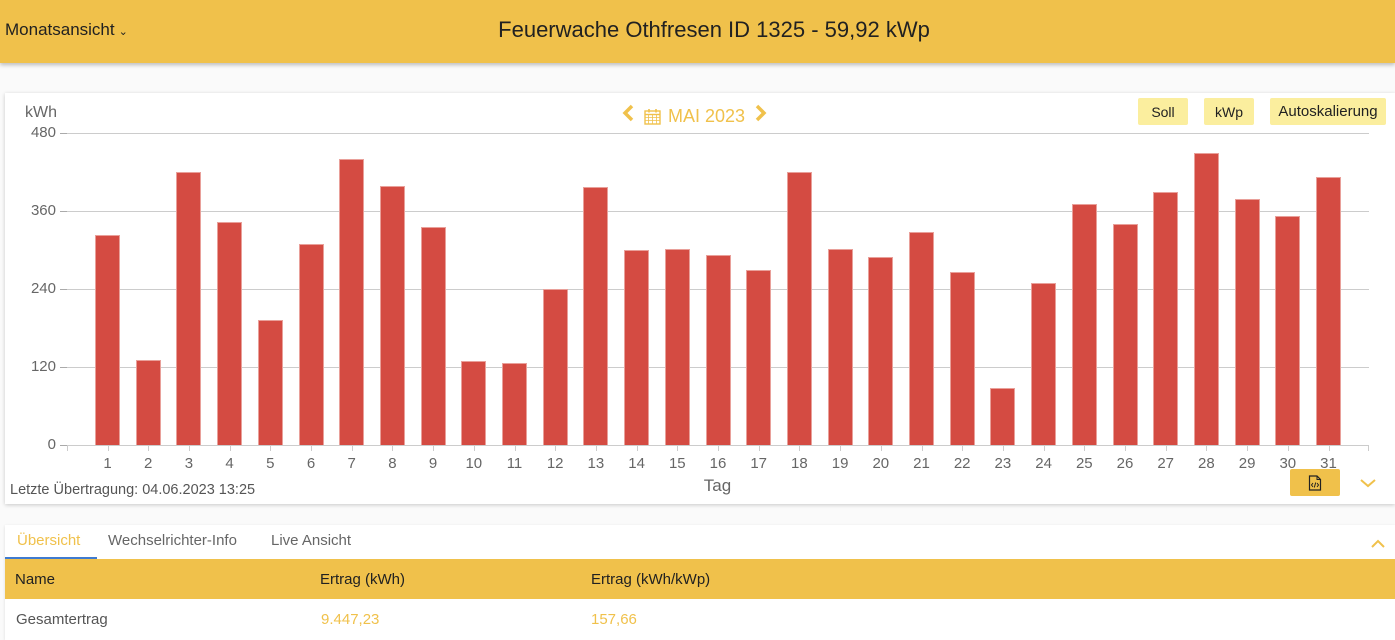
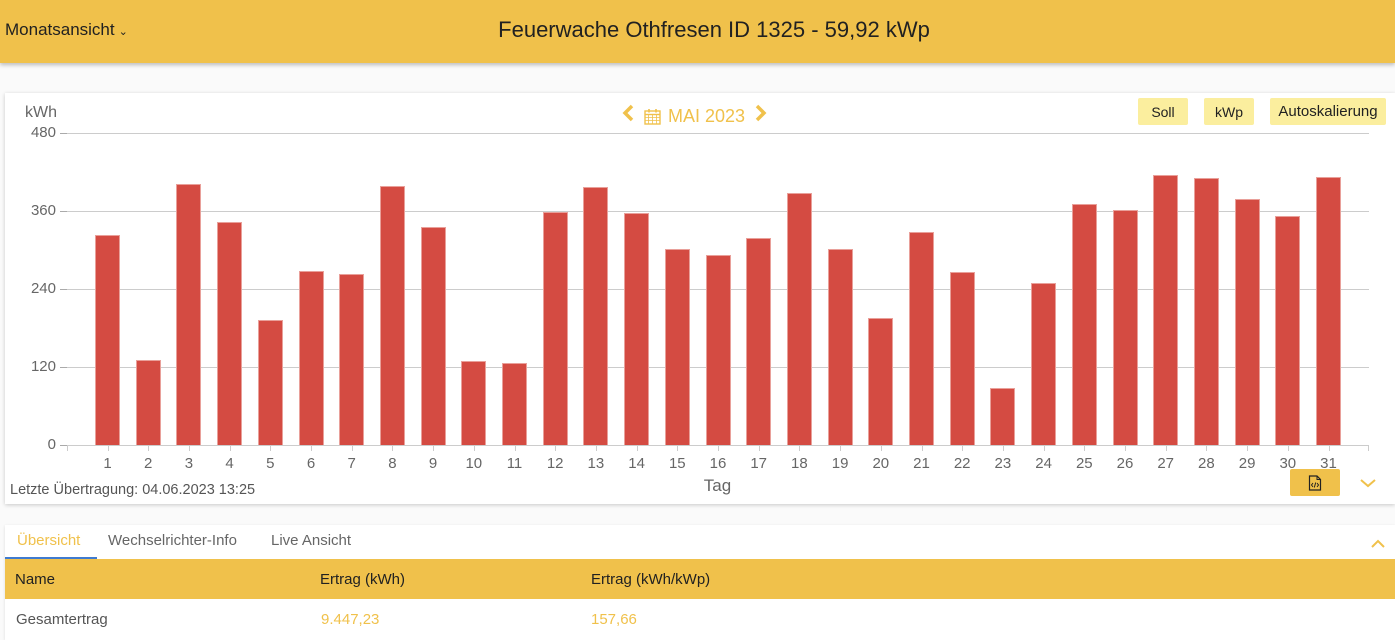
3: 420 -> 400
6: 310 -> 270
7: 440 -> 260
12: 240 -> 360
14: 300 -> 360
17: 270 -> 320
18: 420 -> 390
20: 290 -> 200
26: 340 -> 360
27: 390 -> 420
28: 450 -> 410
